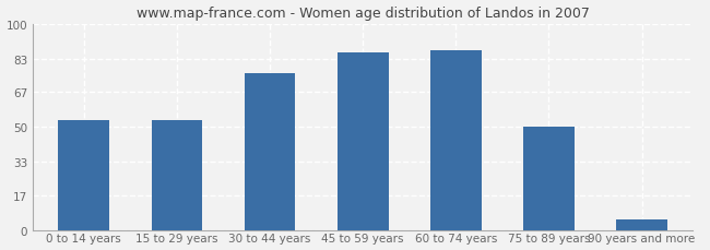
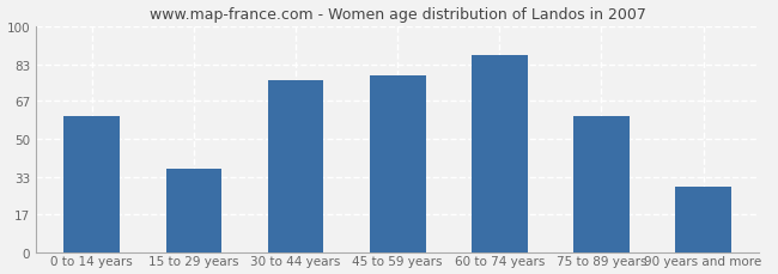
0 to 14 years: 53 -> 60
15 to 29 years: 53 -> 37
45 to 59 years: 86 -> 78
75 to 89 years: 50 -> 60
90 years and more: 5 -> 29
